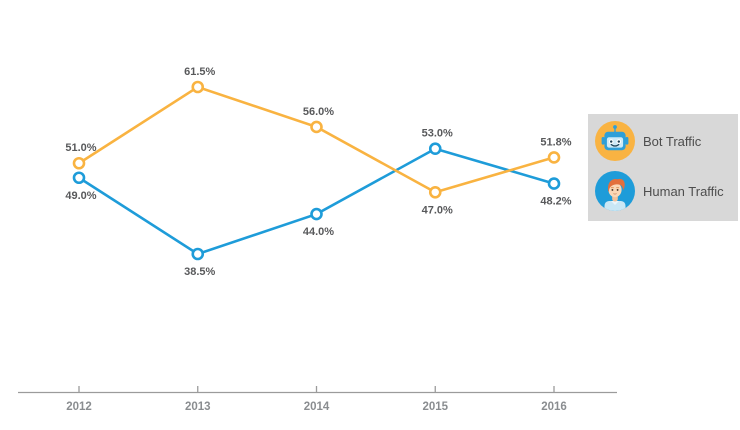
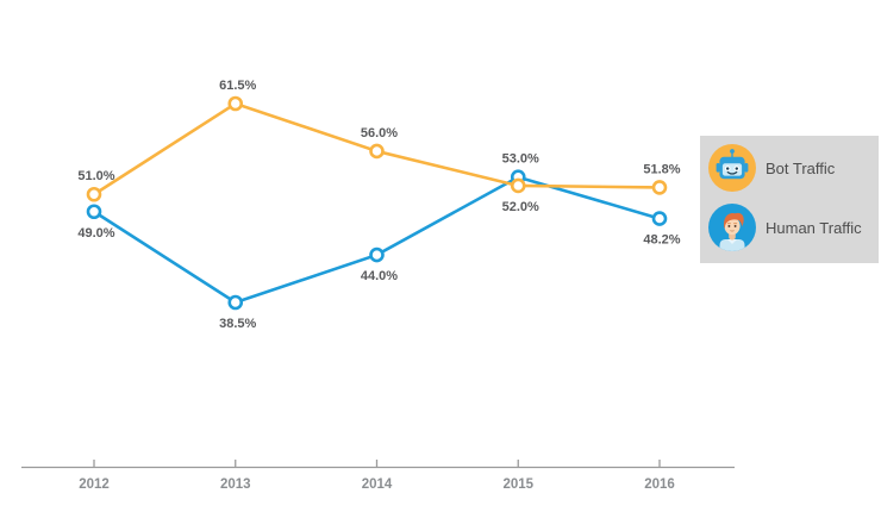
Bot Traffic/2015: 47.0% -> 52.0%
